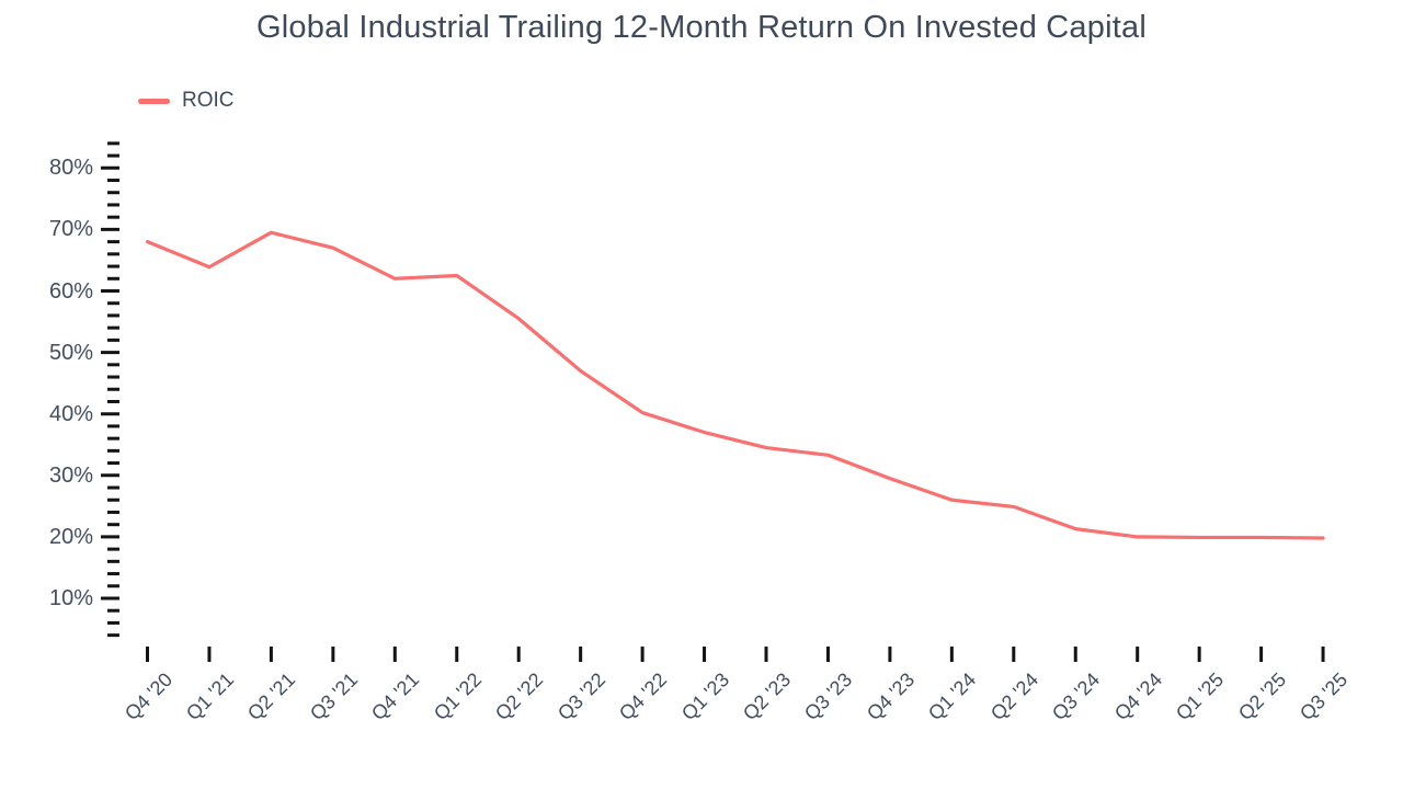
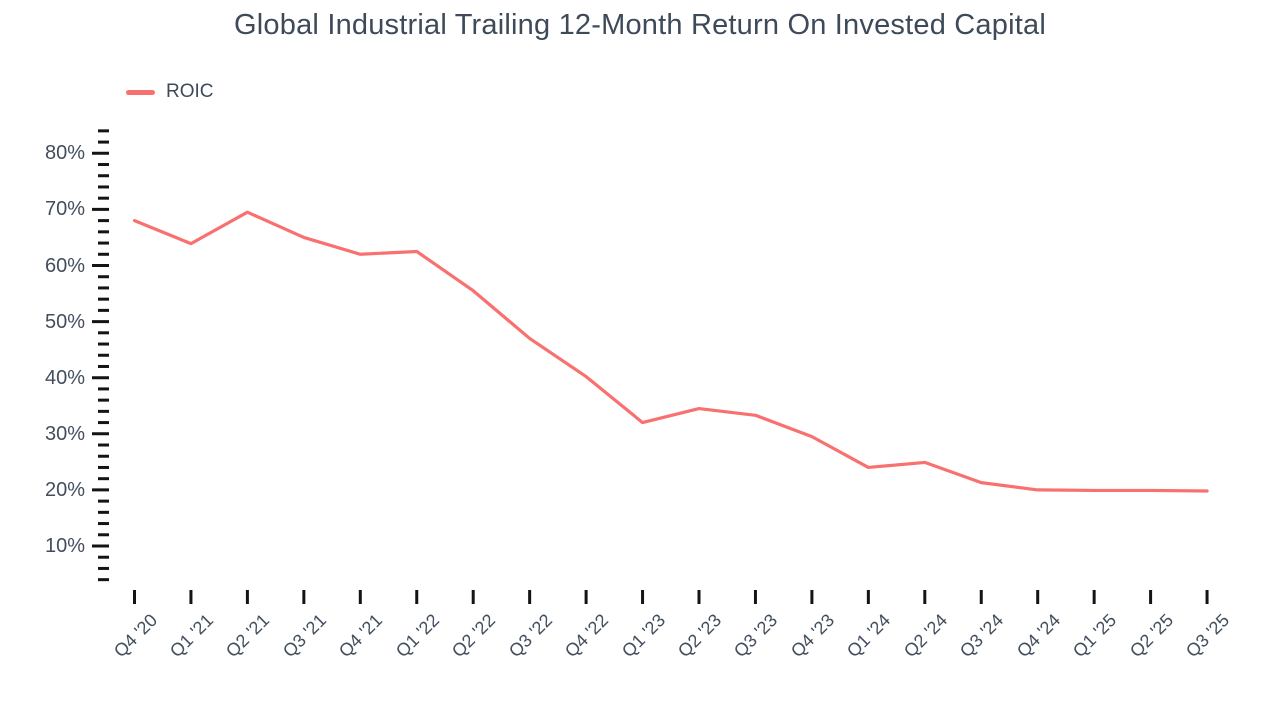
Q3 '21: 67% -> 65%
Q1 '23: 37% -> 32%
Q1 '24: 26% -> 24%
